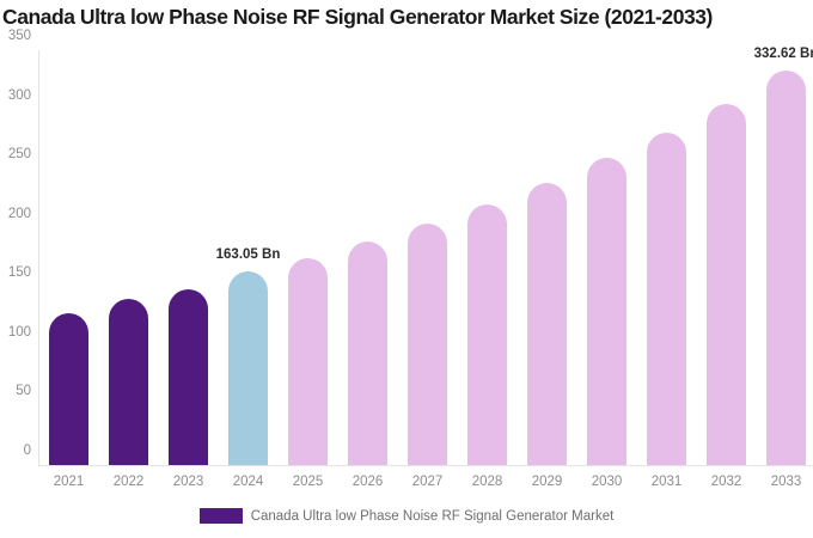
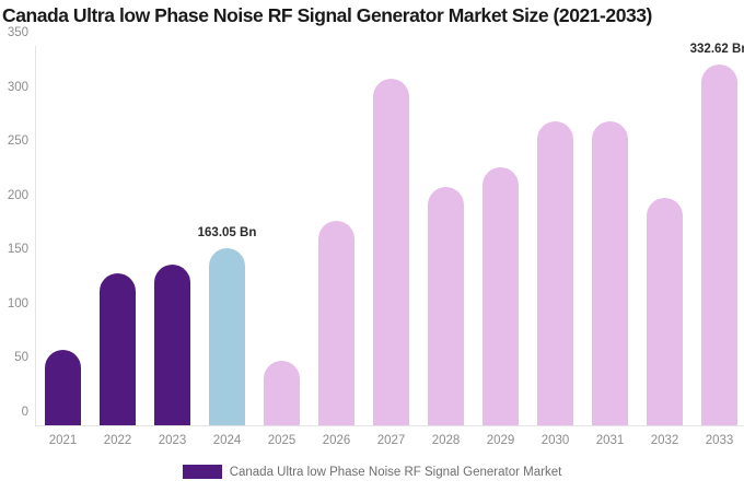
2021: 130 -> 70
2025: 180 -> 60
2027: 200 -> 320
2030: 260 -> 280
2032: 300 -> 210
